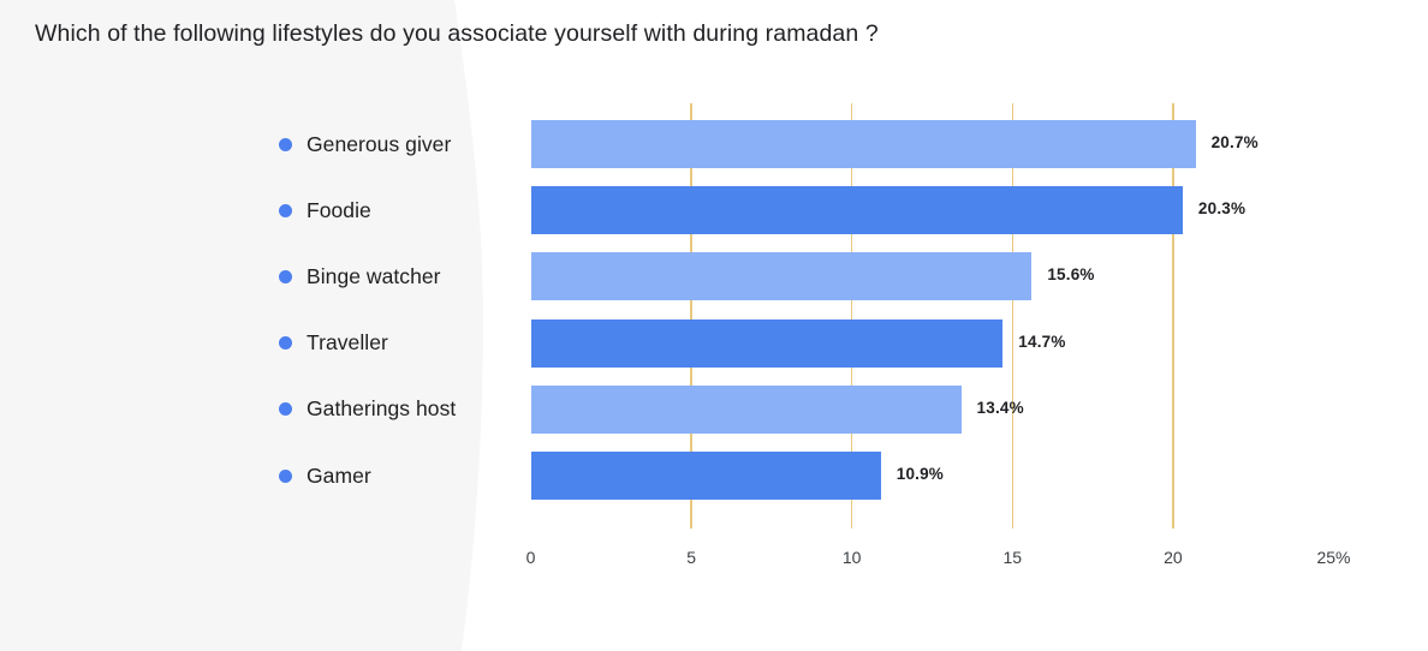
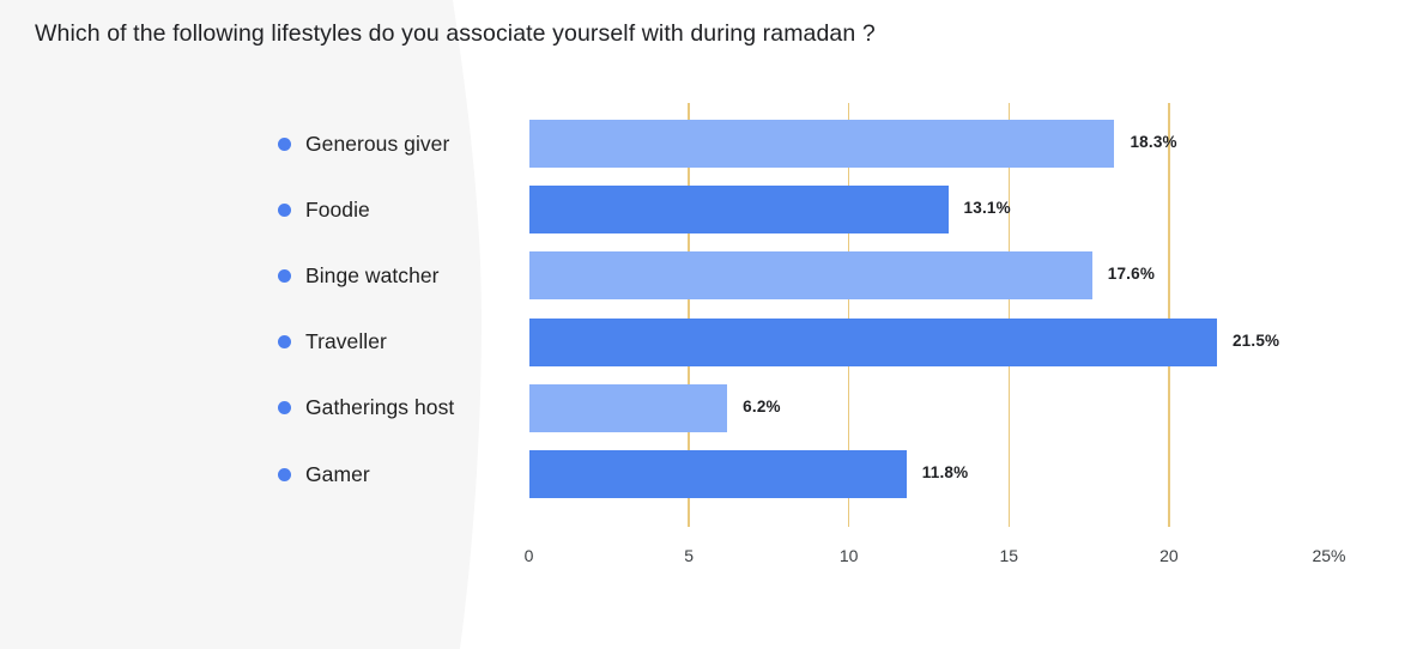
Generous giver: 20.7% -> 18.3%
Foodie: 20.3% -> 13.1%
Binge watcher: 15.6% -> 17.6%
Traveller: 14.7% -> 21.5%
Gatherings host: 13.4% -> 6.2%
Gamer: 10.9% -> 11.8%
